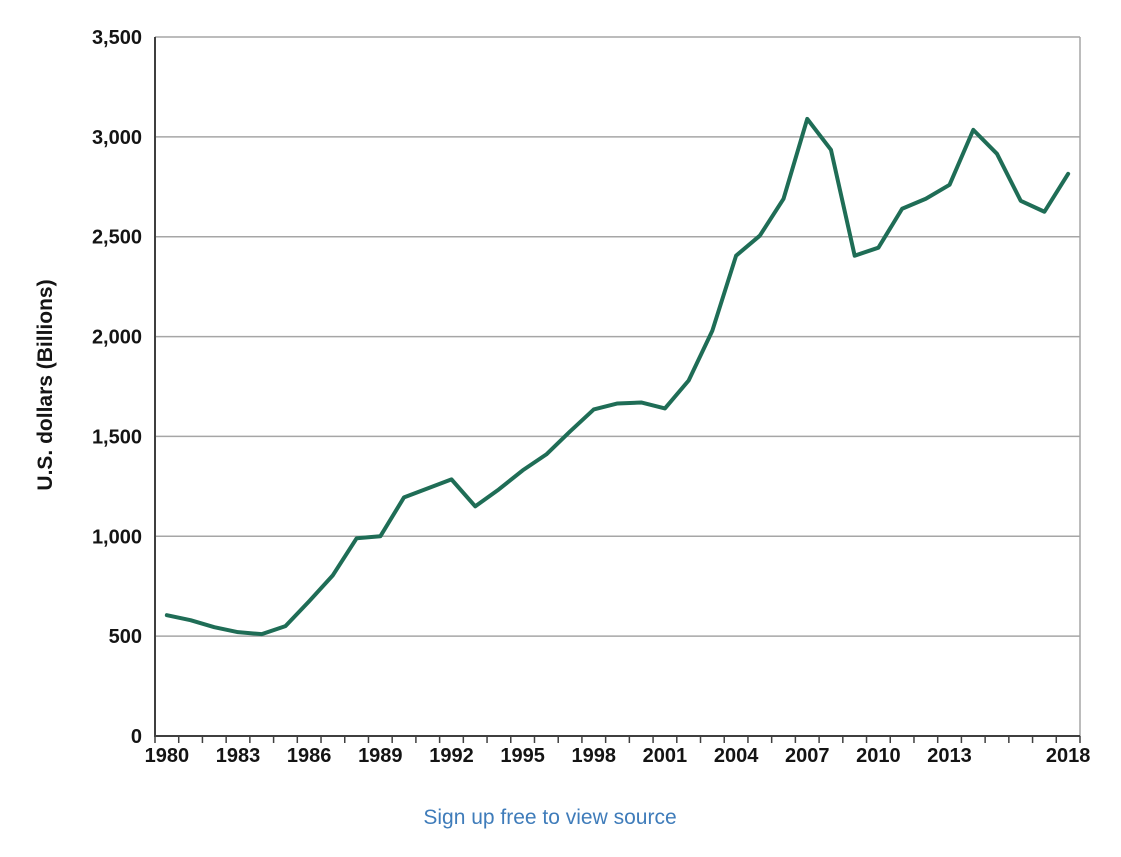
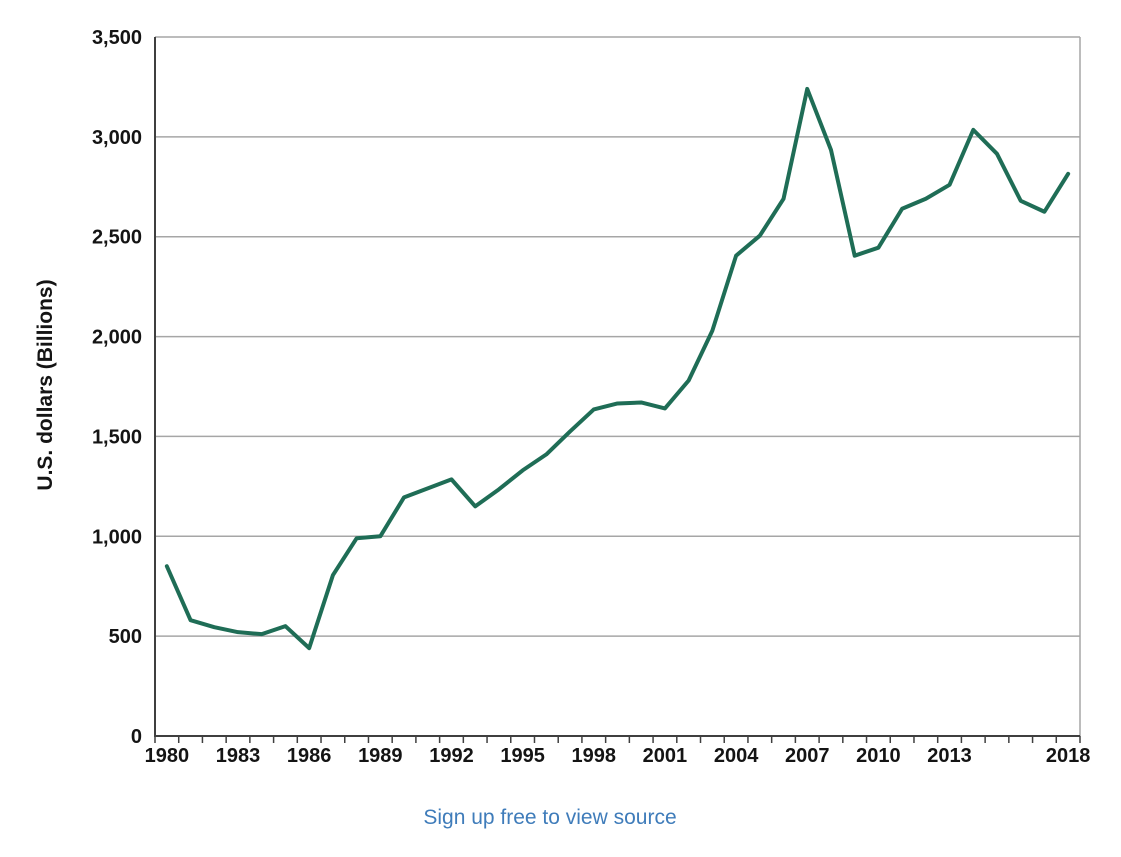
1980: 600 -> 850
1986: 680 -> 440
2007: 3090 -> 3240
